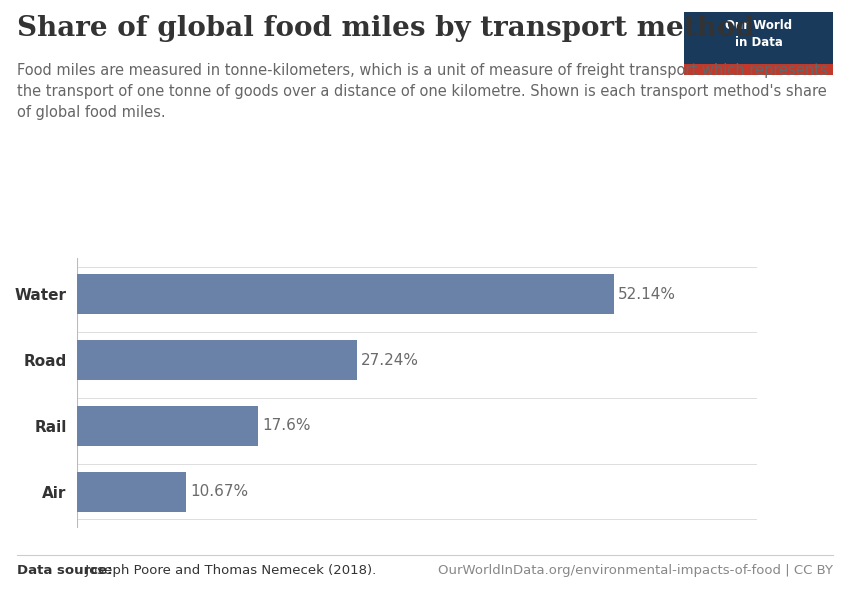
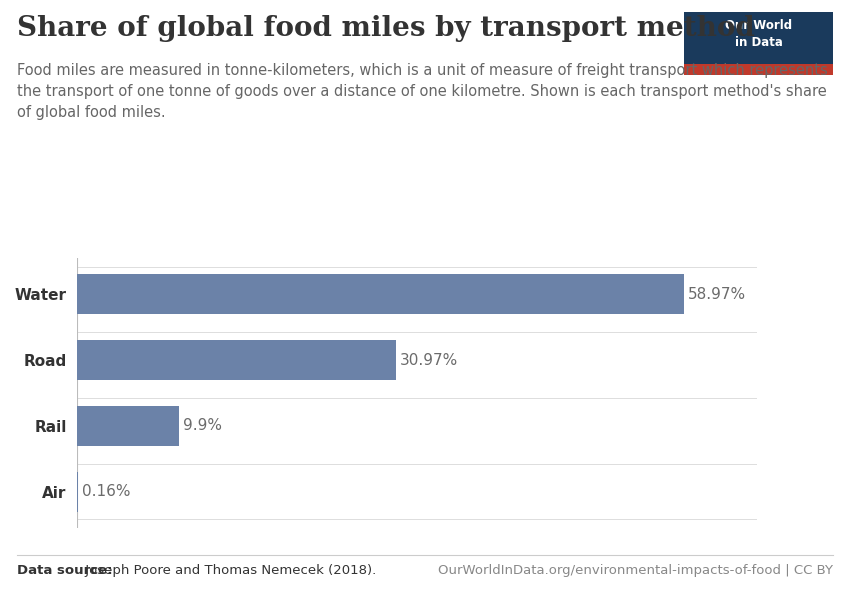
Water: 52.14% -> 58.97%
Road: 27.24% -> 30.97%
Rail: 17.6% -> 9.9%
Air: 10.67% -> 0.16%
